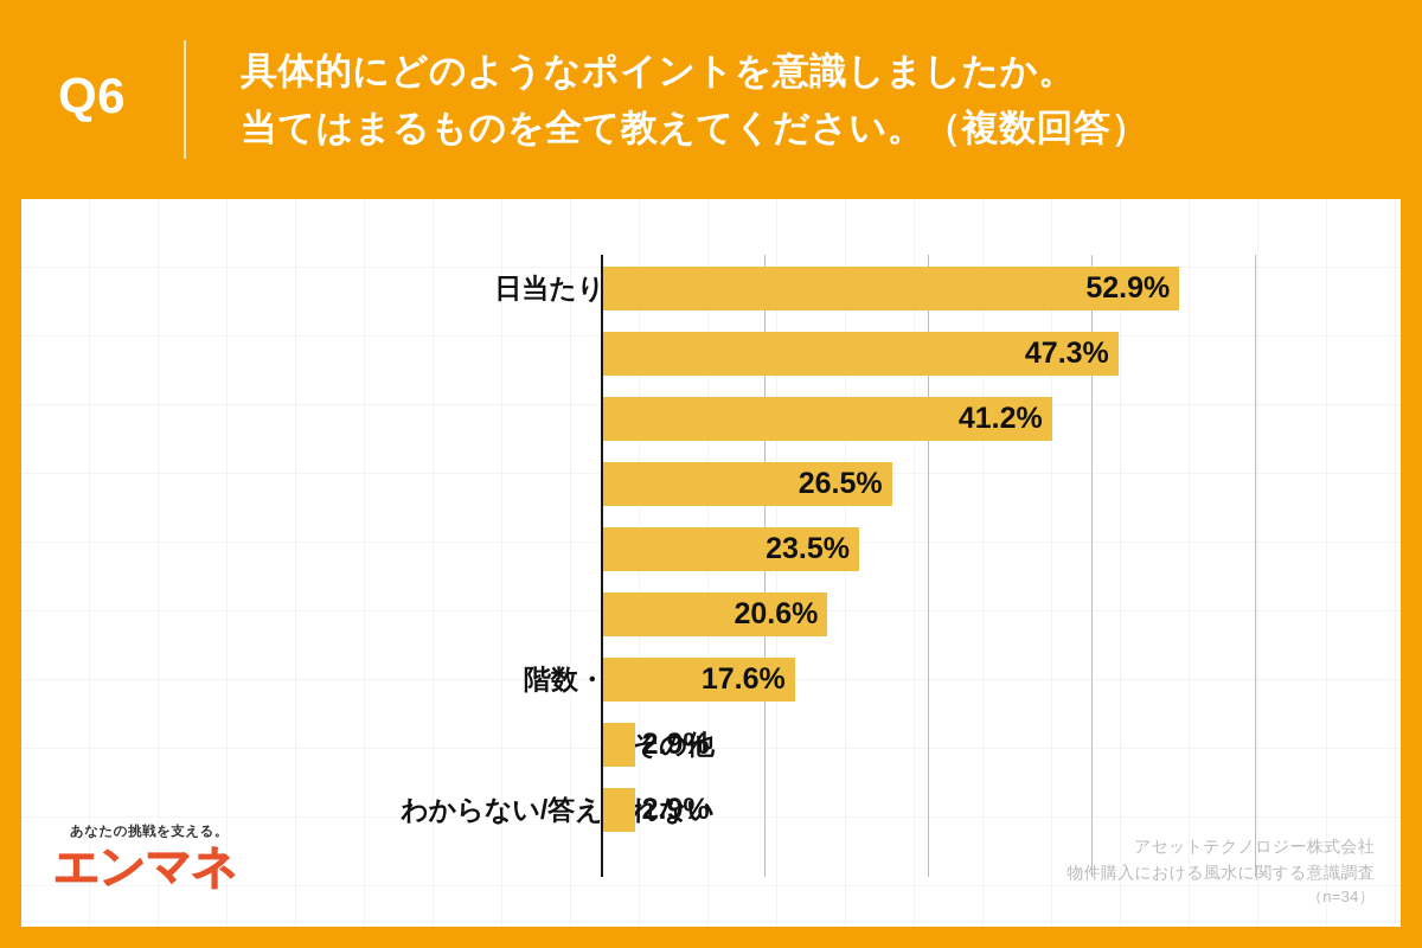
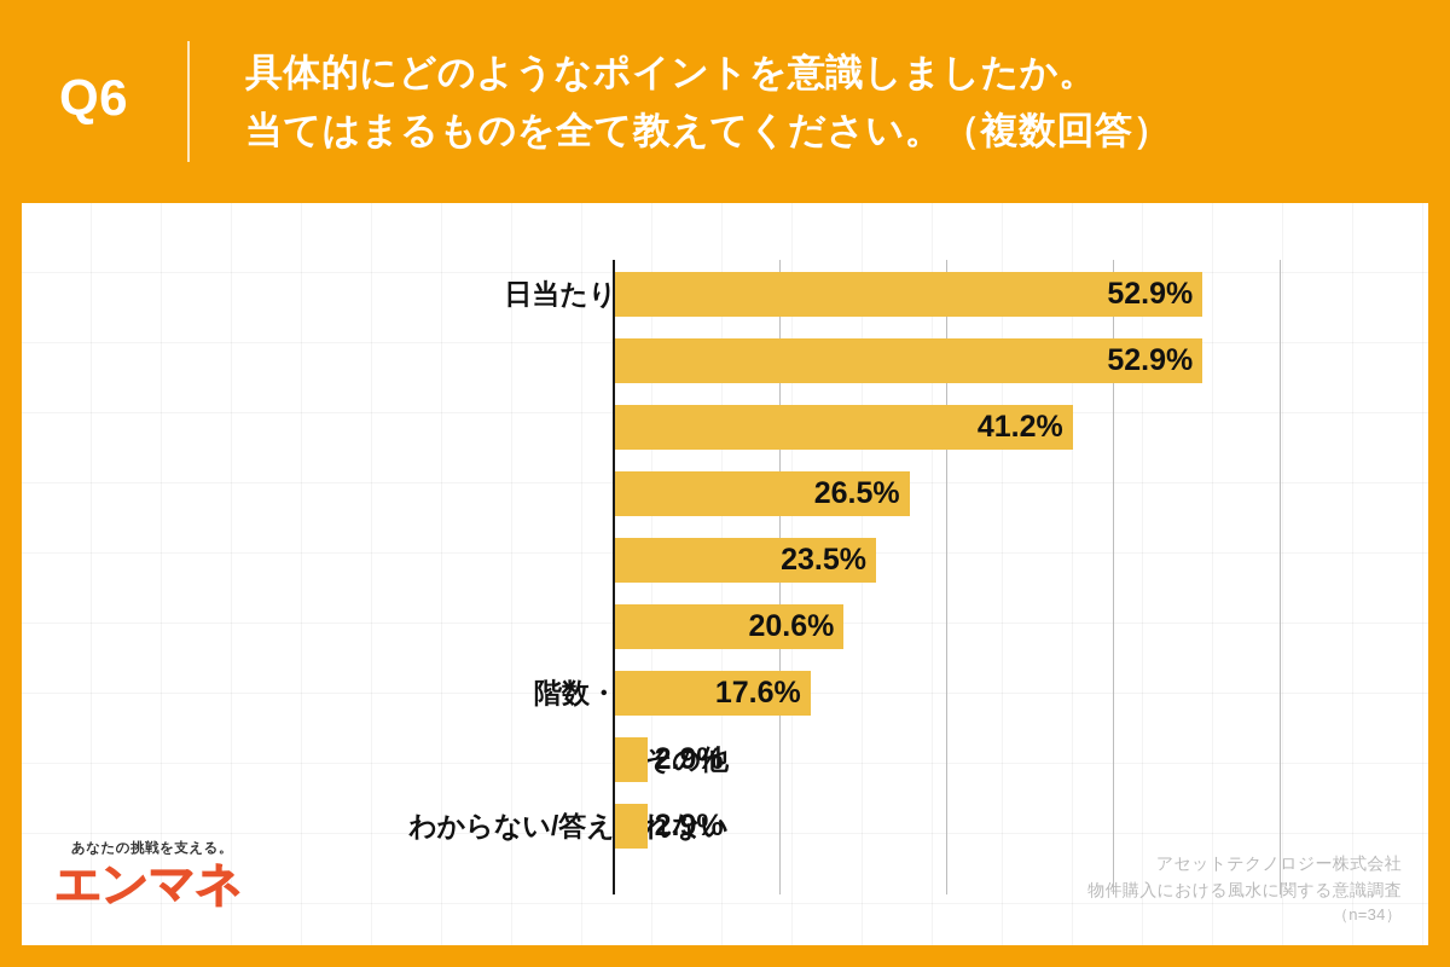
方角: 47.3% -> 52.9%
